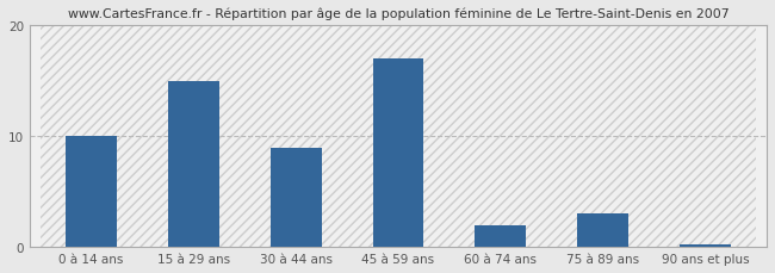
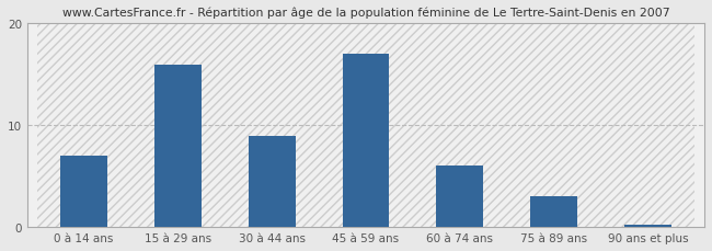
0 à 14 ans: 10.0 -> 7.0
15 à 29 ans: 15.0 -> 16.0
60 à 74 ans: 2.0 -> 6.0
